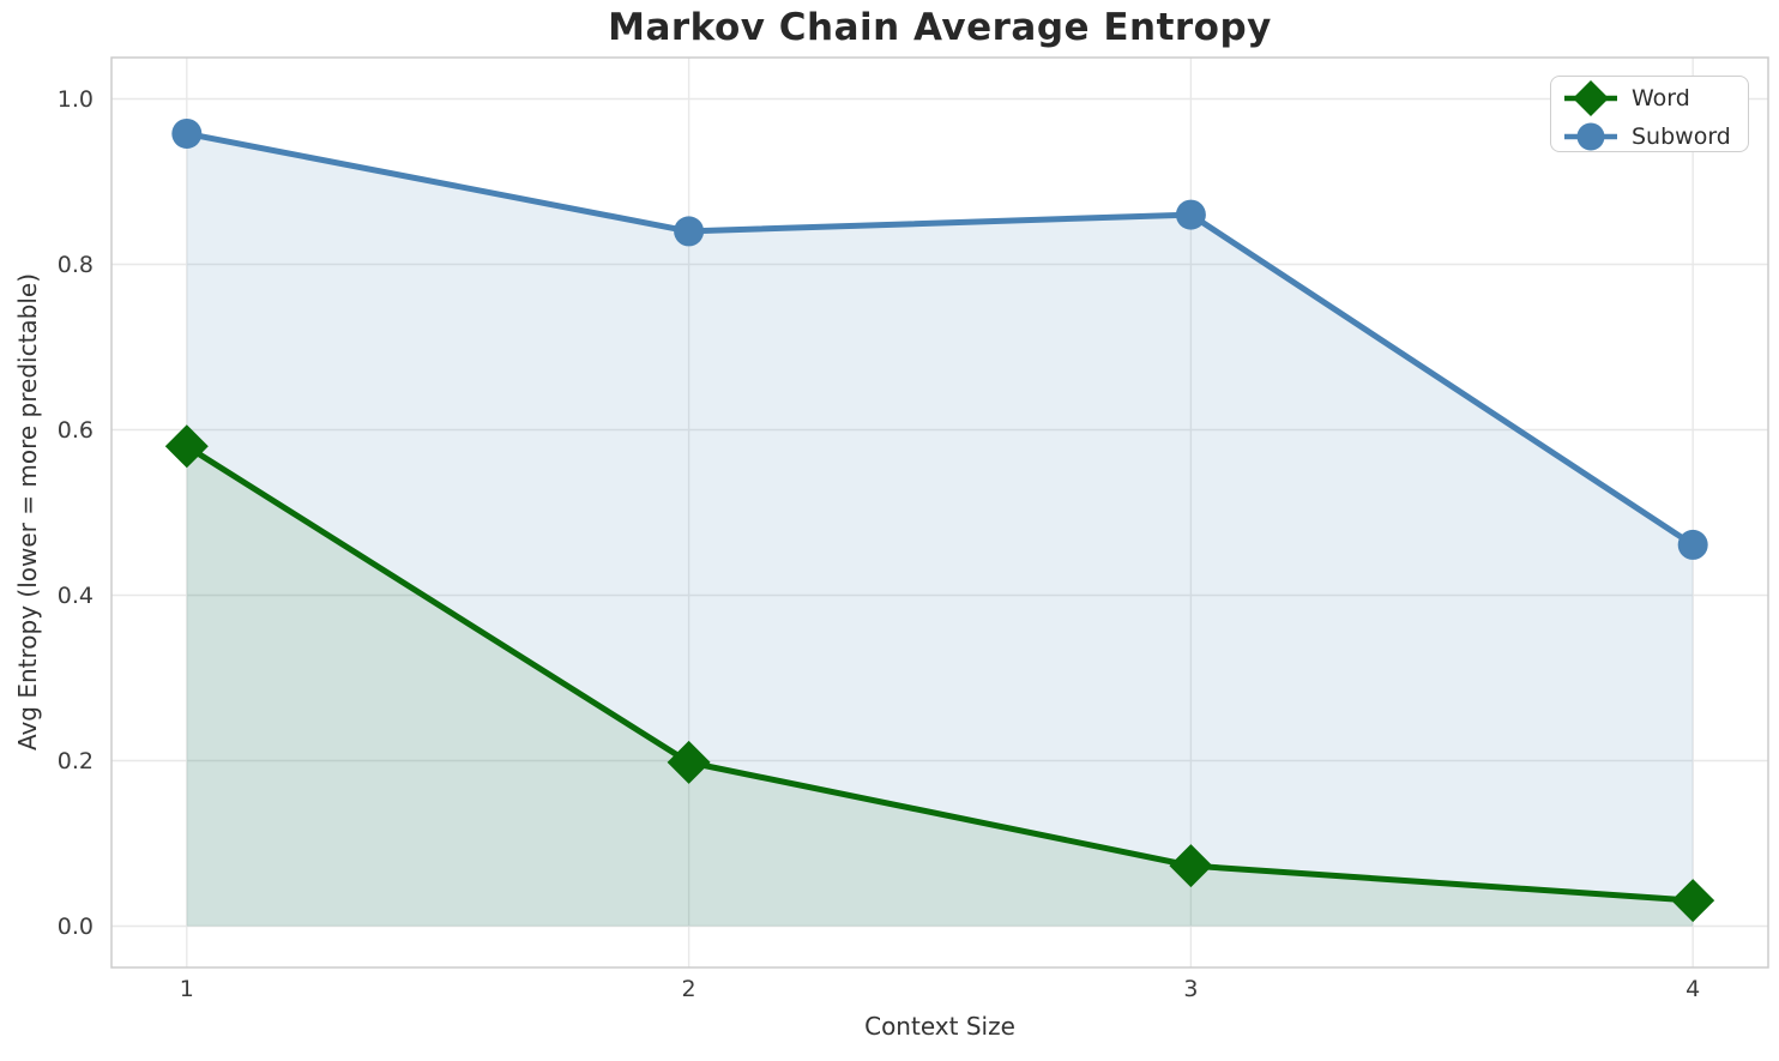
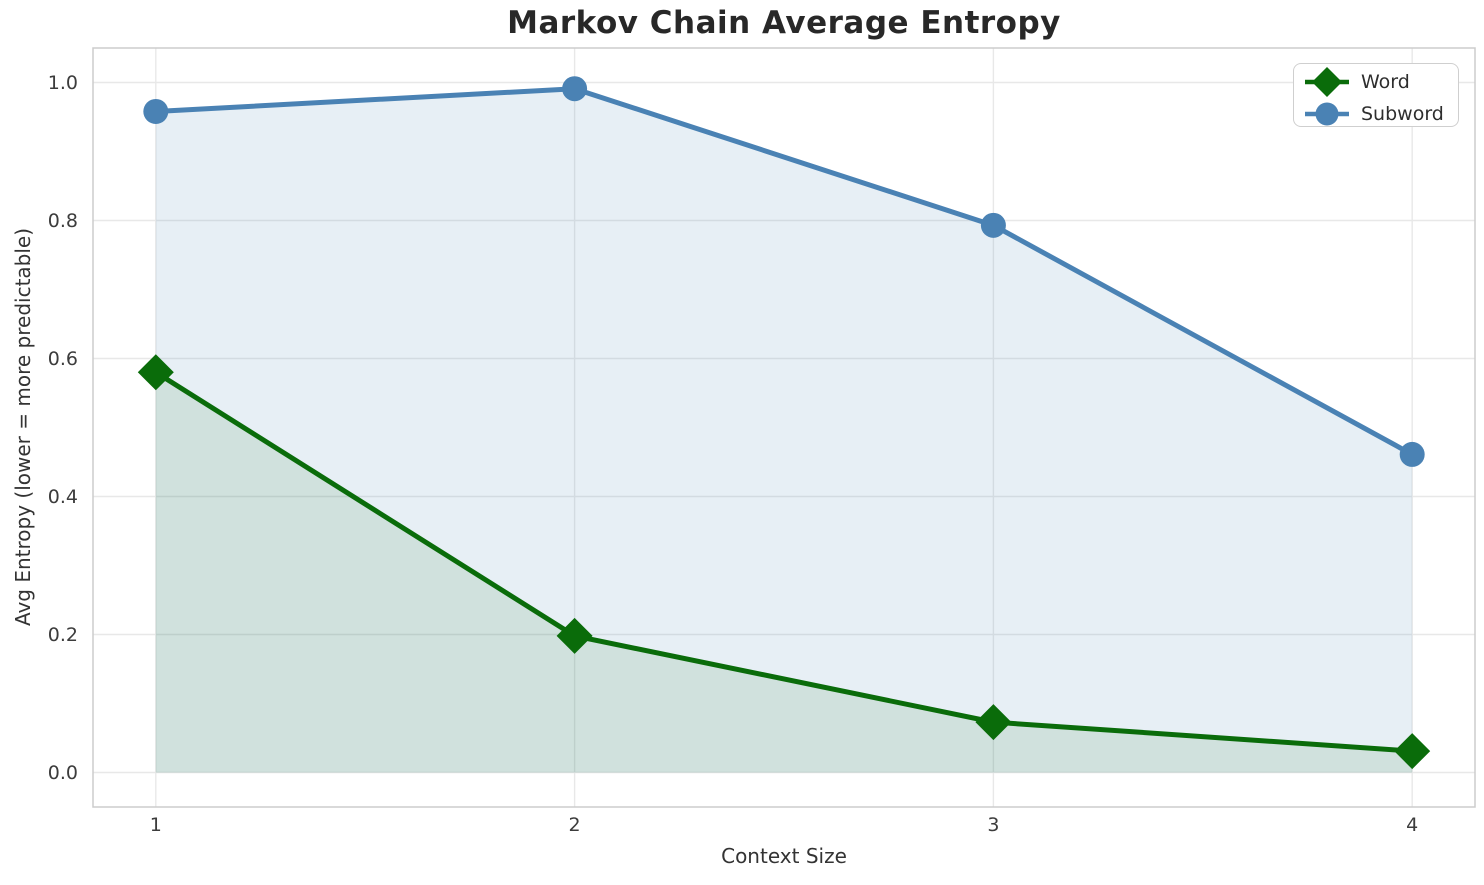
Subword/2: 0.84 -> 0.99
Subword/3: 0.86 -> 0.79
